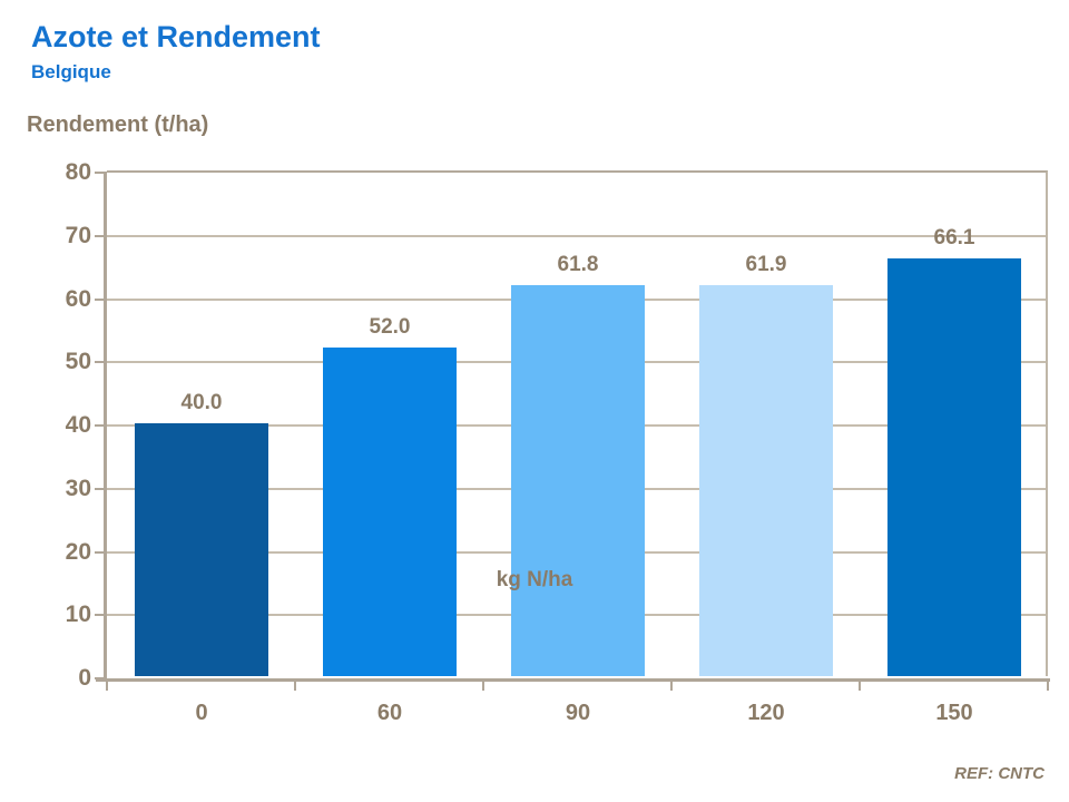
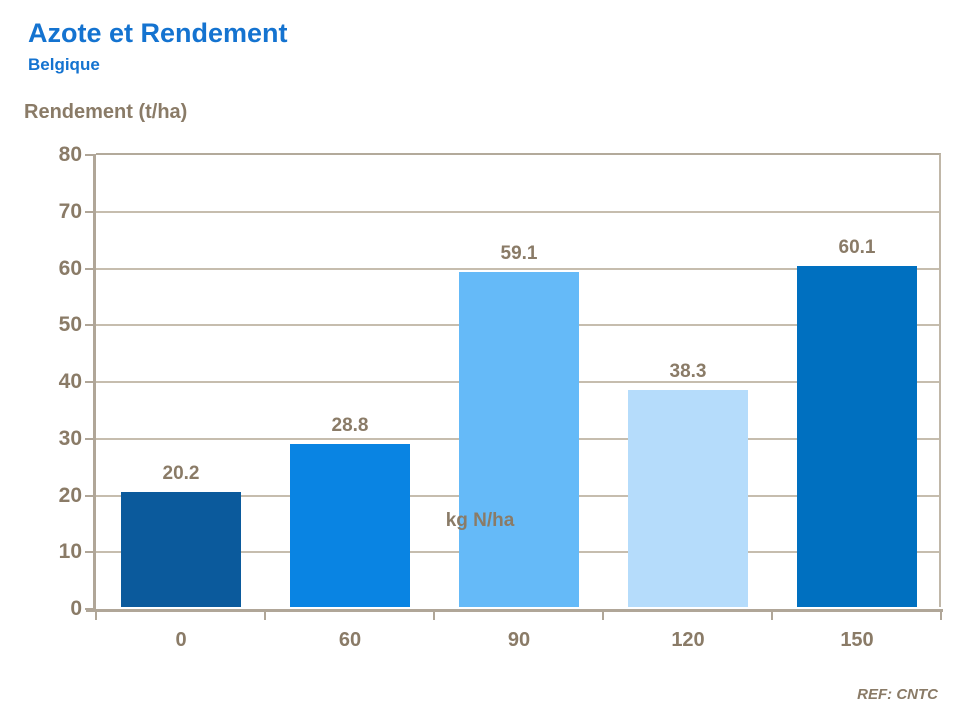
0: 40.0 -> 20.2
60: 52.0 -> 28.8
90: 61.8 -> 59.1
120: 61.9 -> 38.3
150: 66.1 -> 60.1
